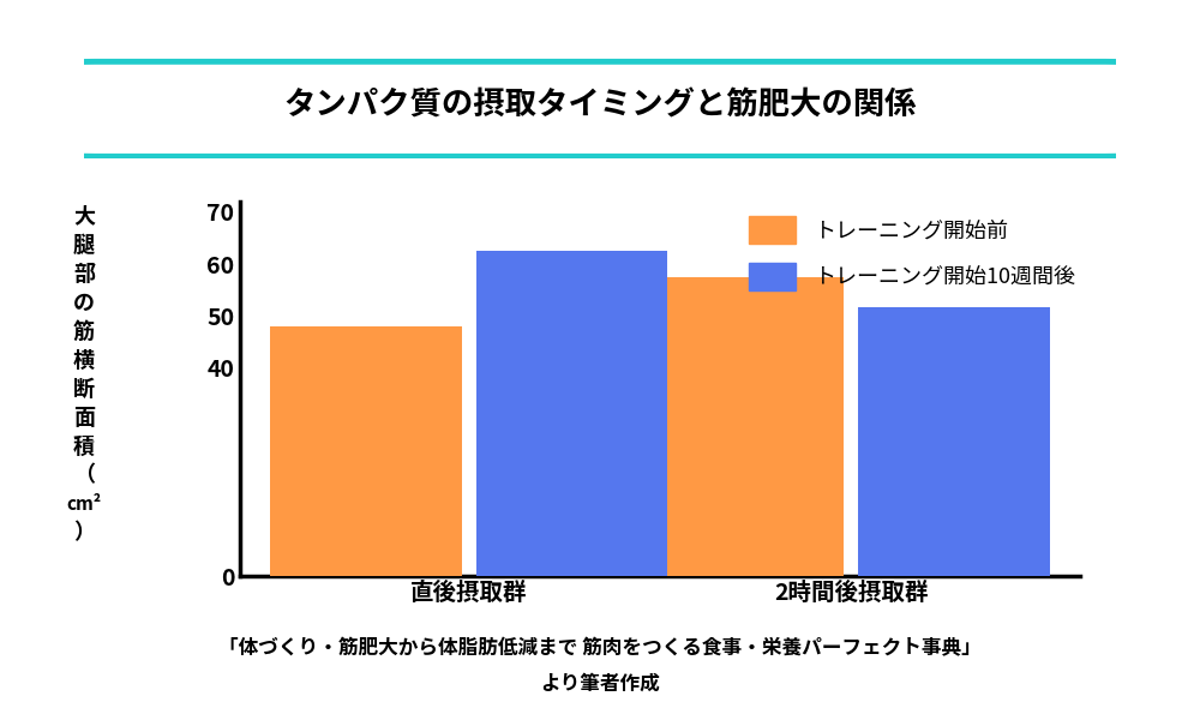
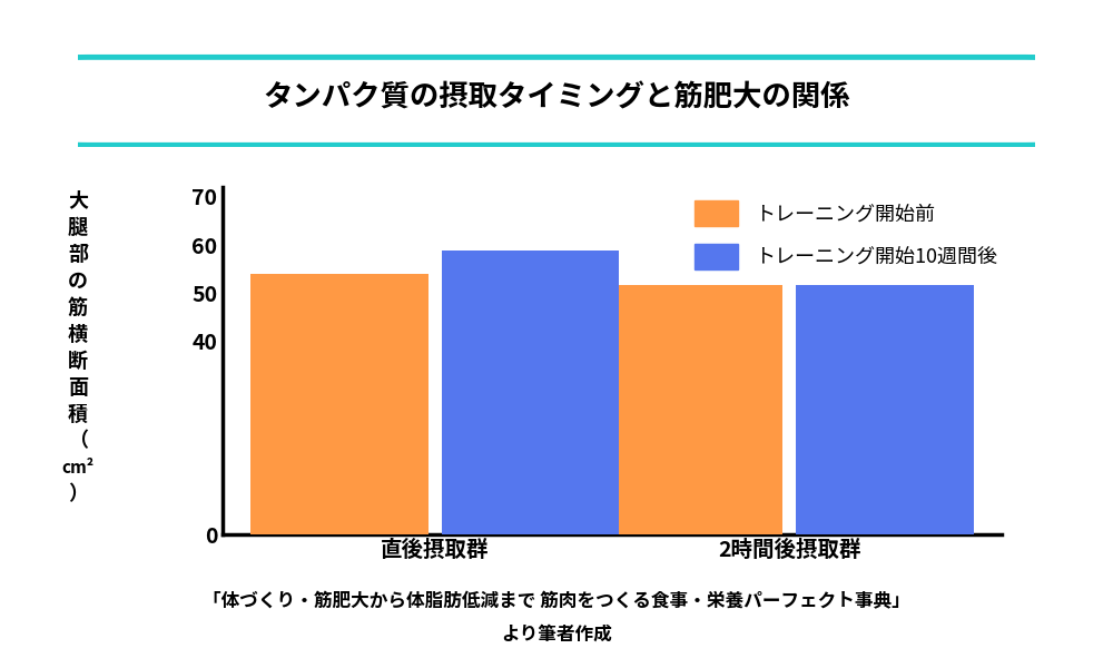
トレーニング開始前/直後摂取群: 48.0 -> 54.0
トレーニング開始10週間後/直後摂取群: 62.5 -> 58.8
トレーニング開始前/2時間後摂取群: 57.5 -> 51.8
